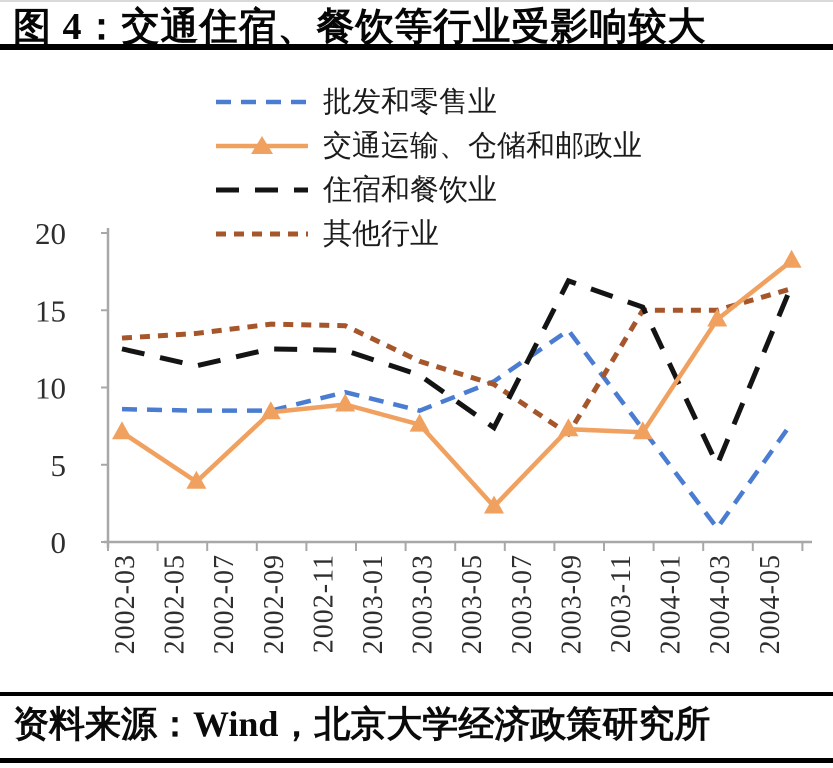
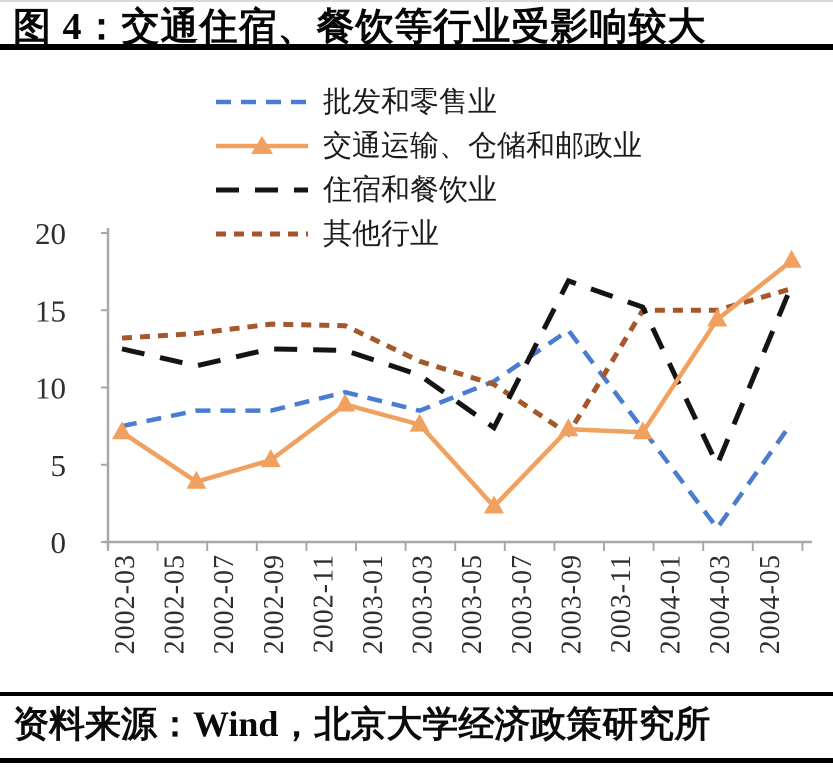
批发和零售业/2002-03: 8.6 -> 7.5
交通运输、仓储和邮政业/2002-09: 8.4 -> 5.3
